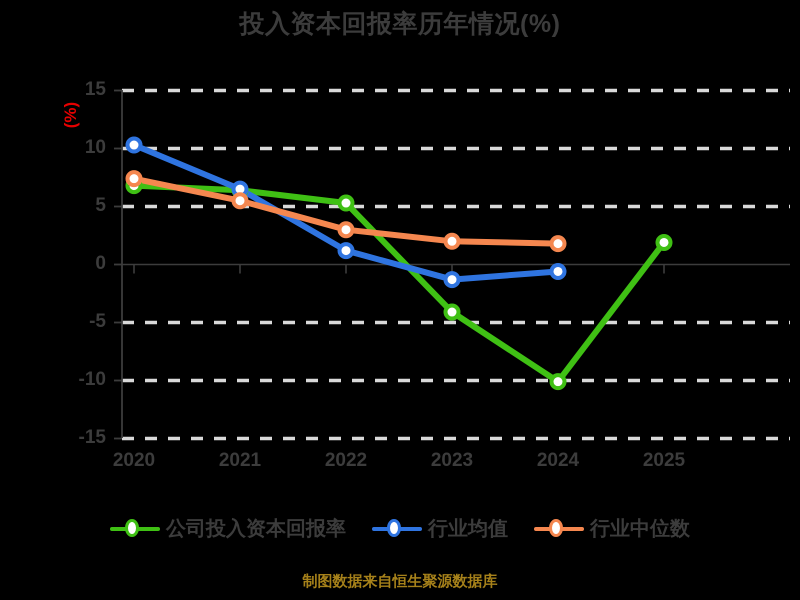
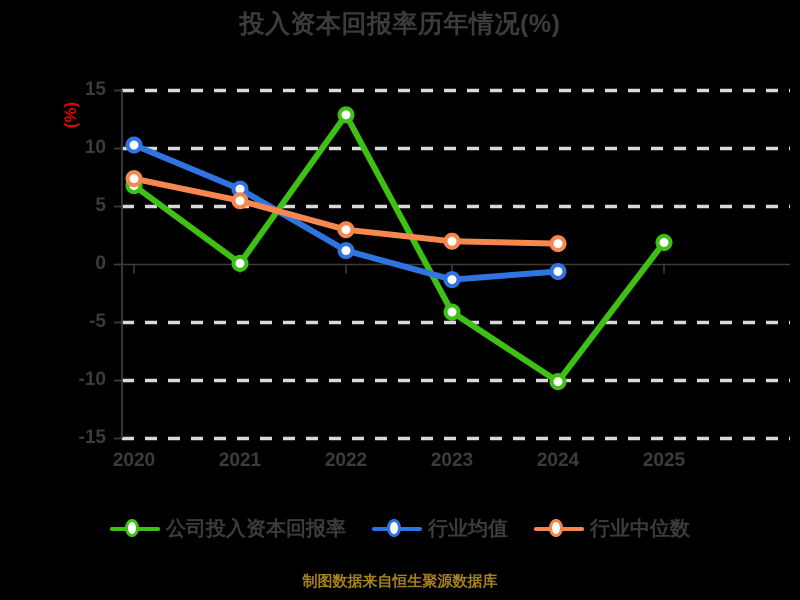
公司投入资本回报率/2021: 6.4 -> 0.1
公司投入资本回报率/2022: 5.3 -> 12.9
